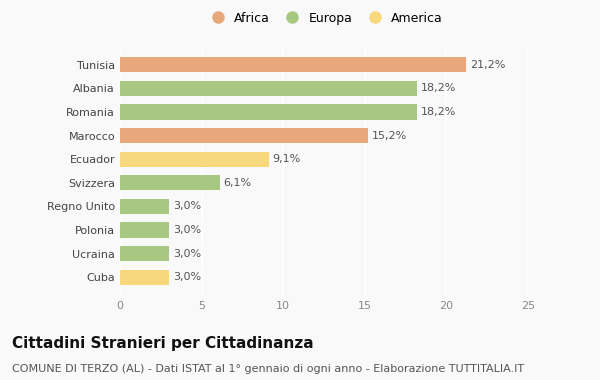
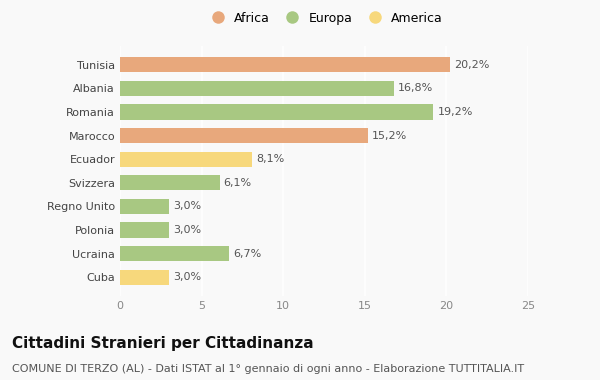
Tunisia: 21,2% -> 20,2%
Albania: 18,2% -> 16,8%
Romania: 18,2% -> 19,2%
Ecuador: 9,1% -> 8,1%
Ucraina: 3,0% -> 6,7%
